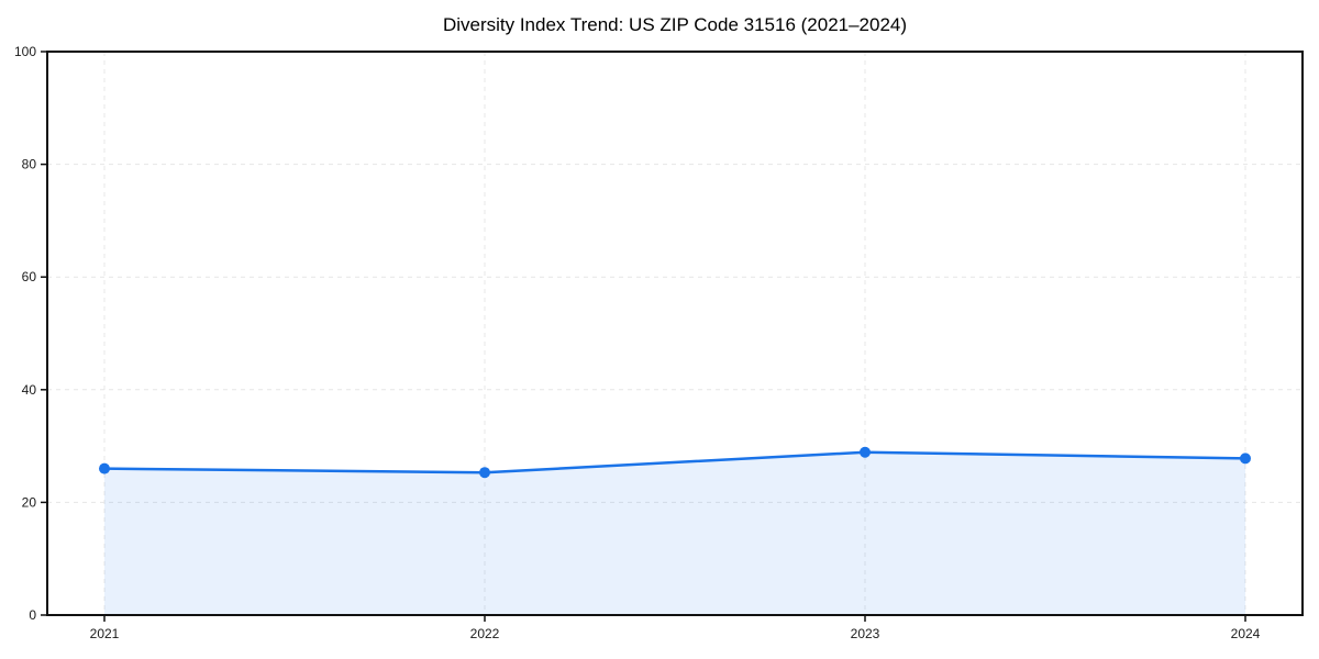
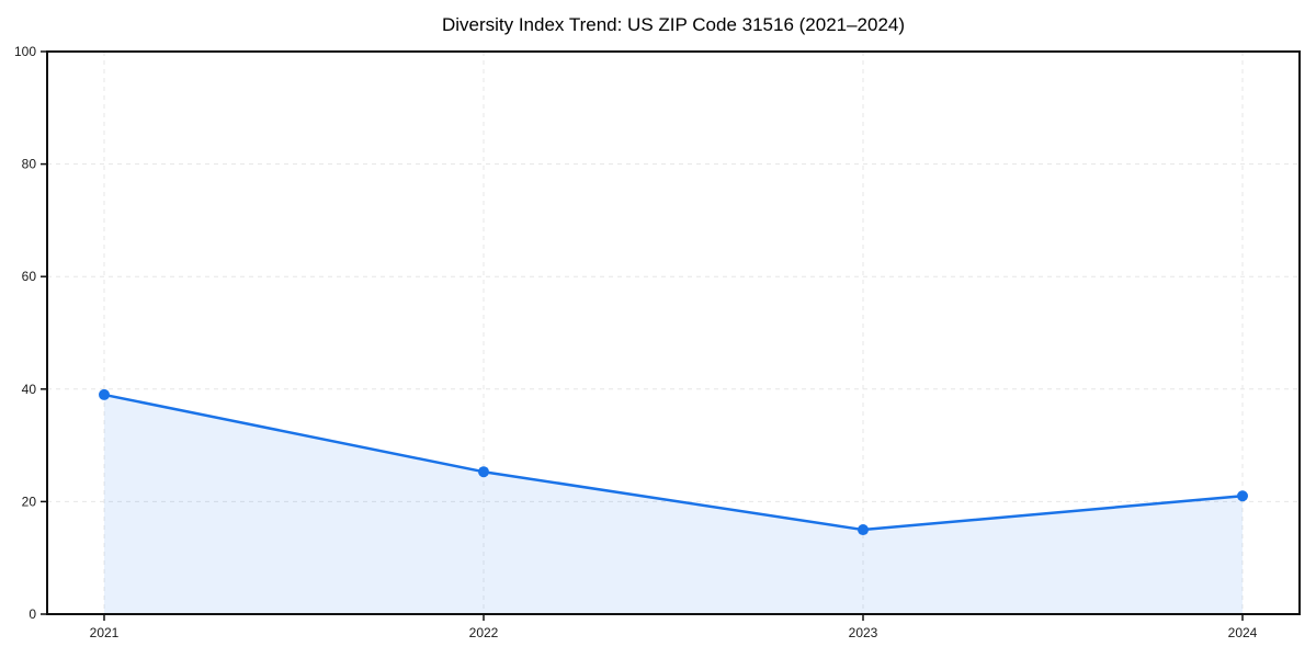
2021: 26 -> 39
2023: 29 -> 15
2024: 28 -> 21
